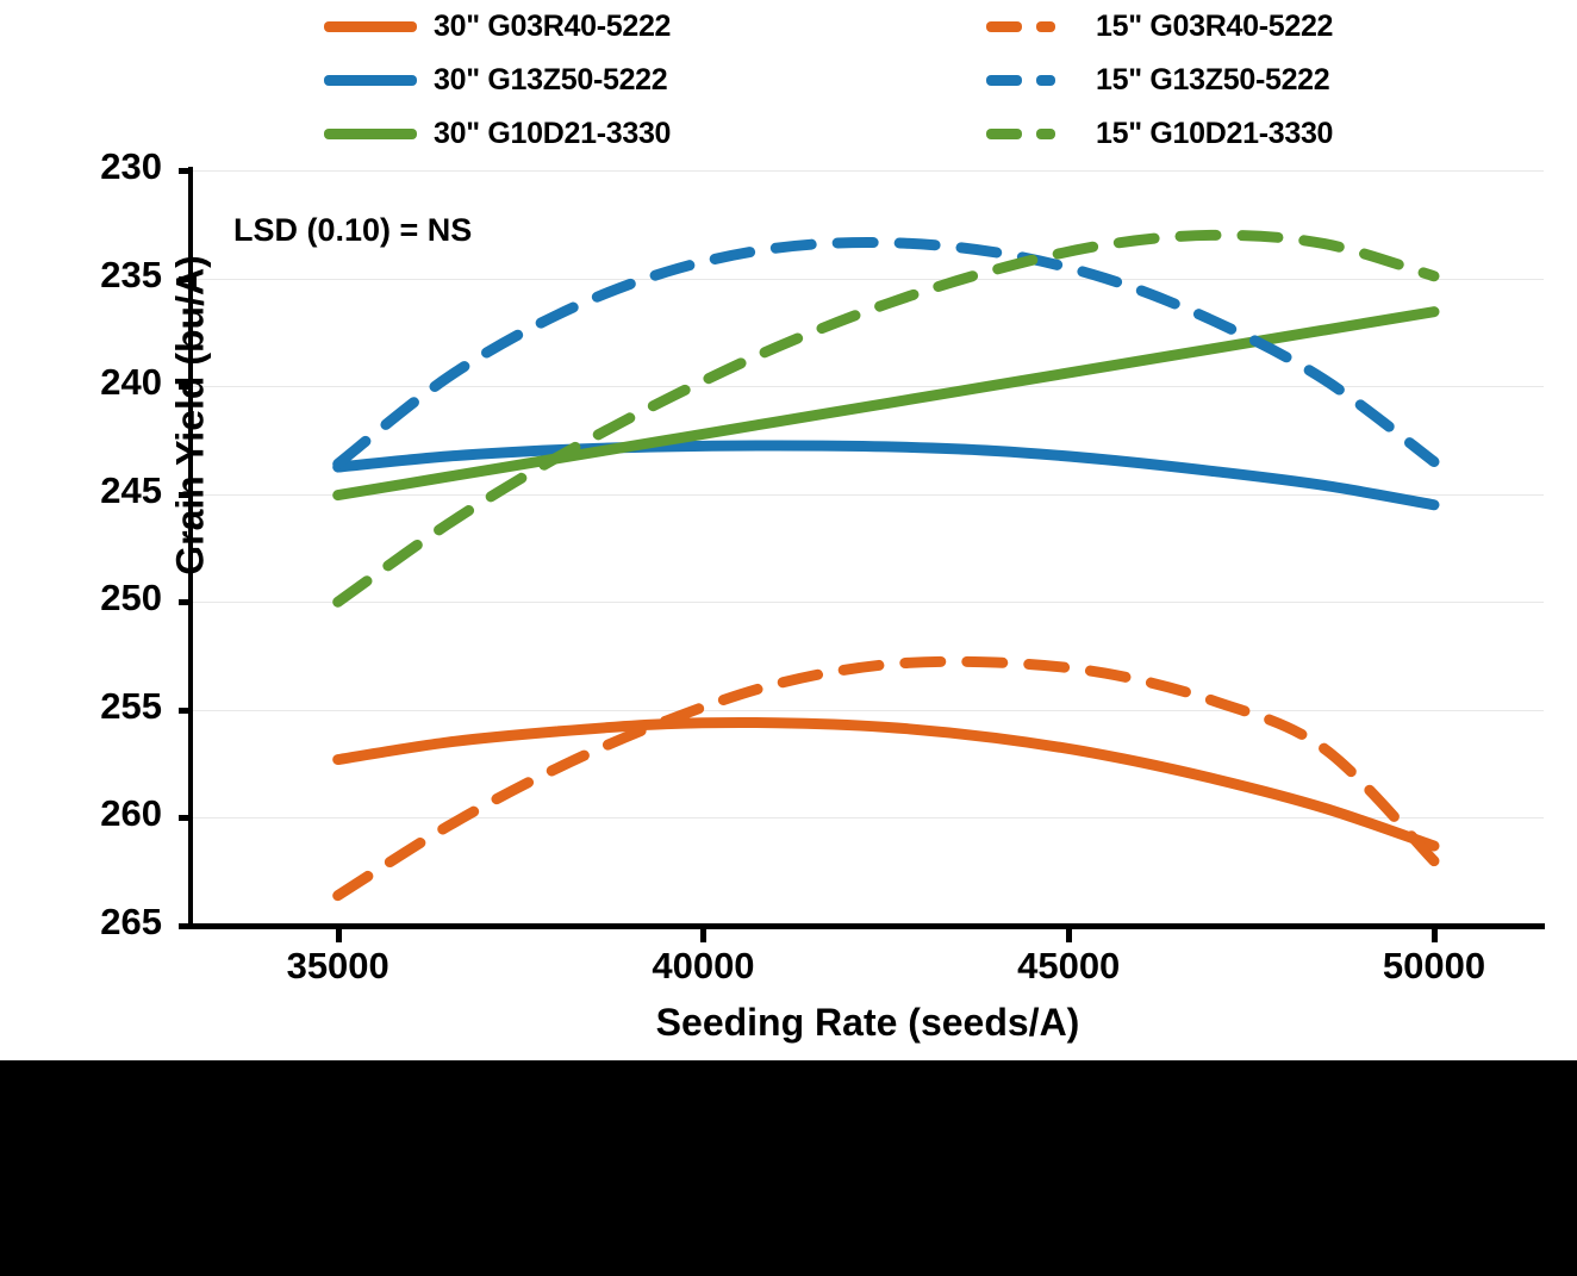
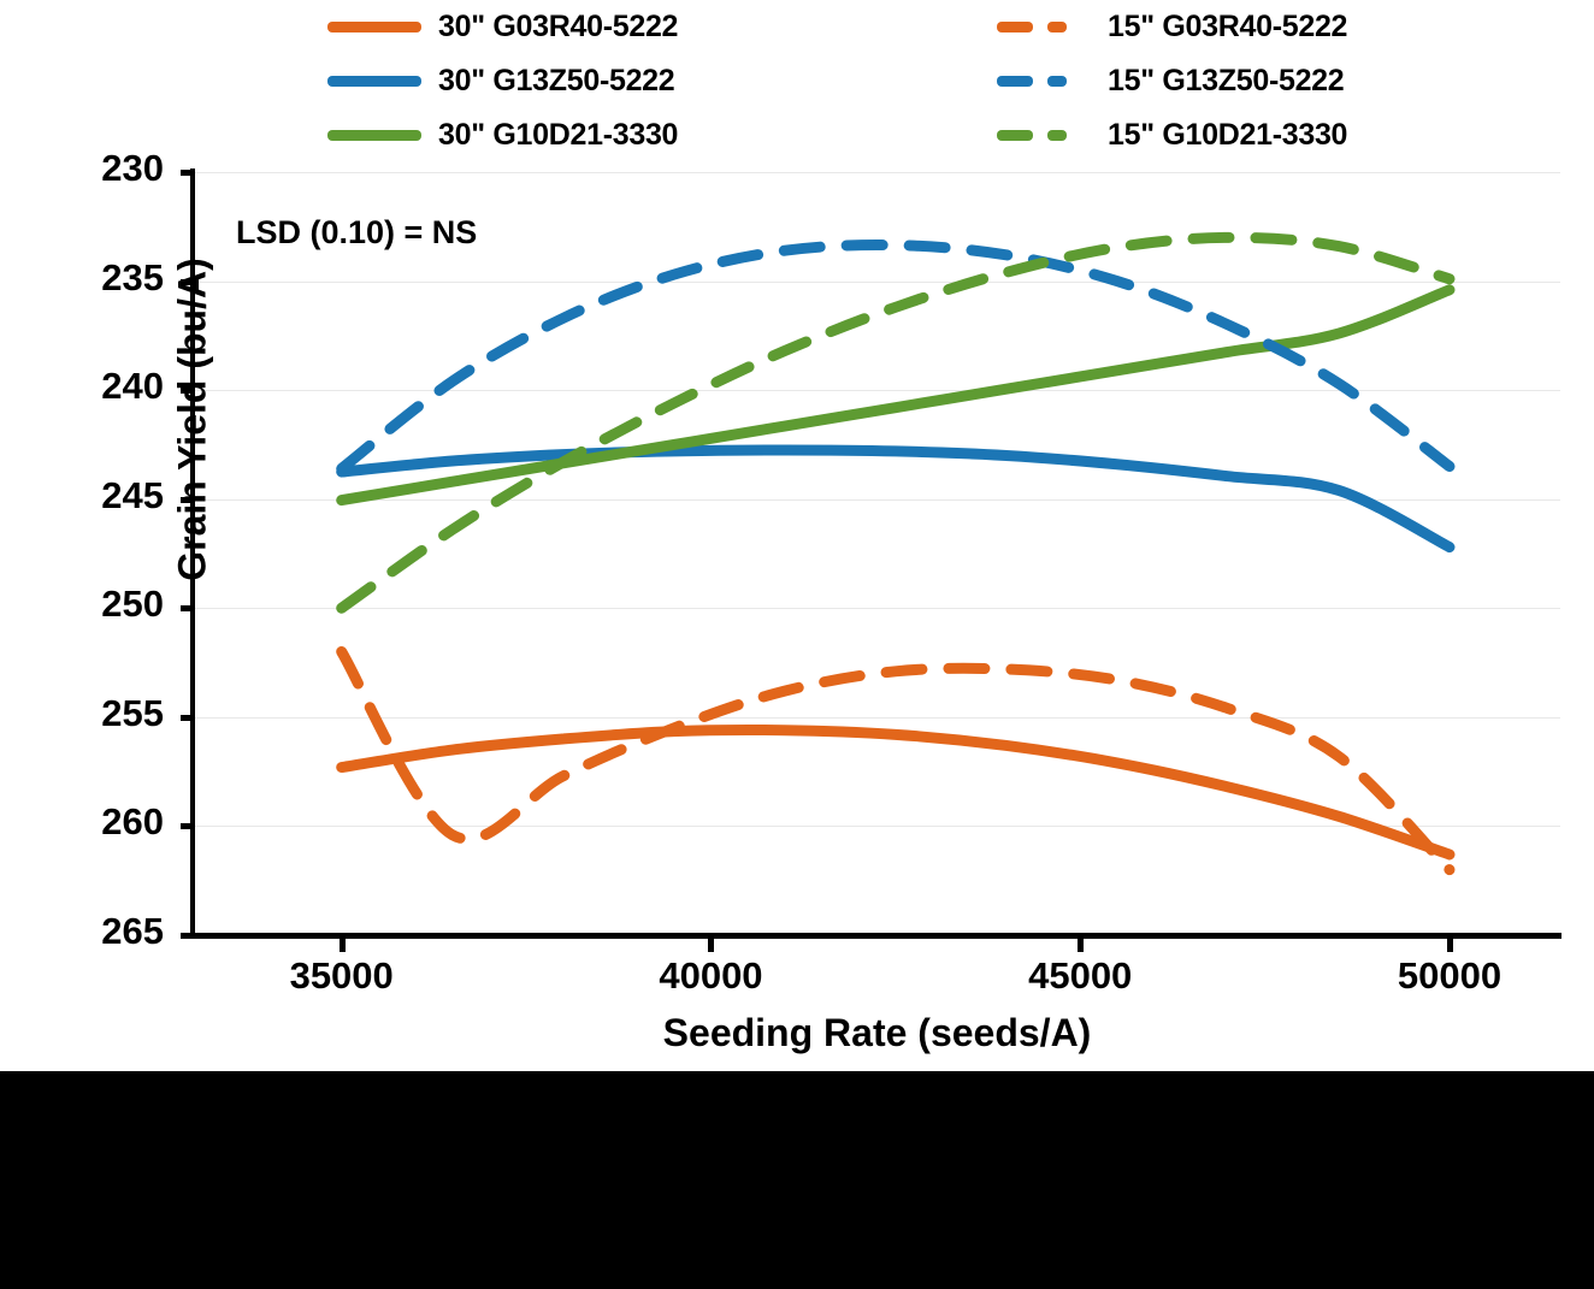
15" G03R40-5222/35000: 231.4 -> 243.0
30" G13Z50-5222/50000: 249.5 -> 247.8
30" G10D21-3330/50000: 258.4 -> 259.6
